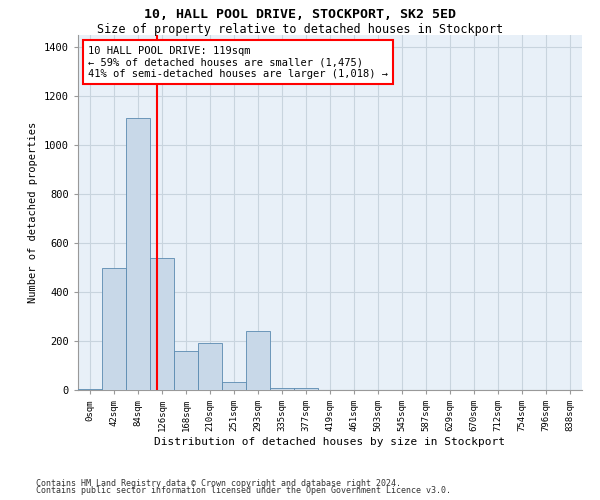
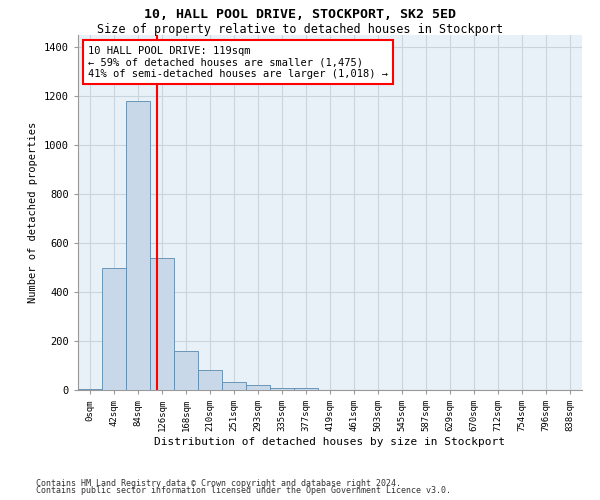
84sqm: 1110 -> 1180
210sqm: 190 -> 80
293sqm: 240 -> 22
